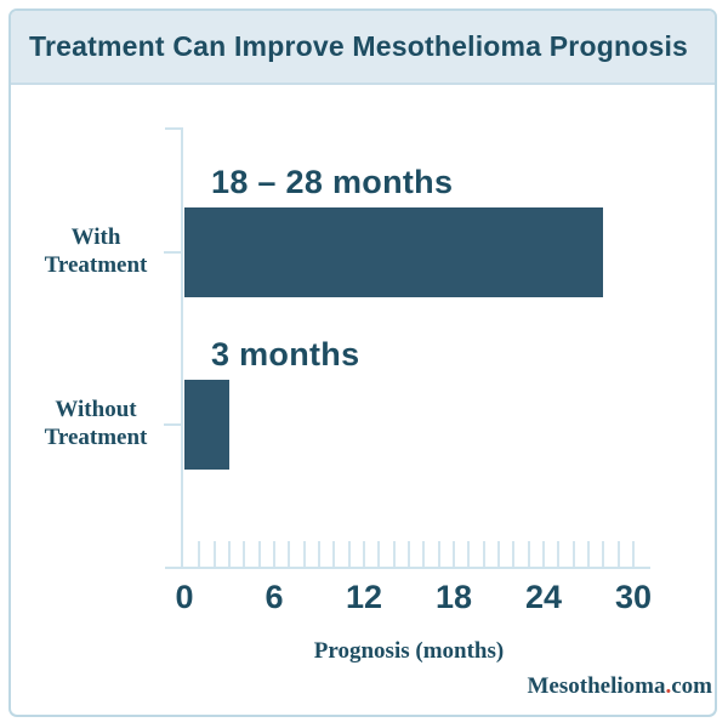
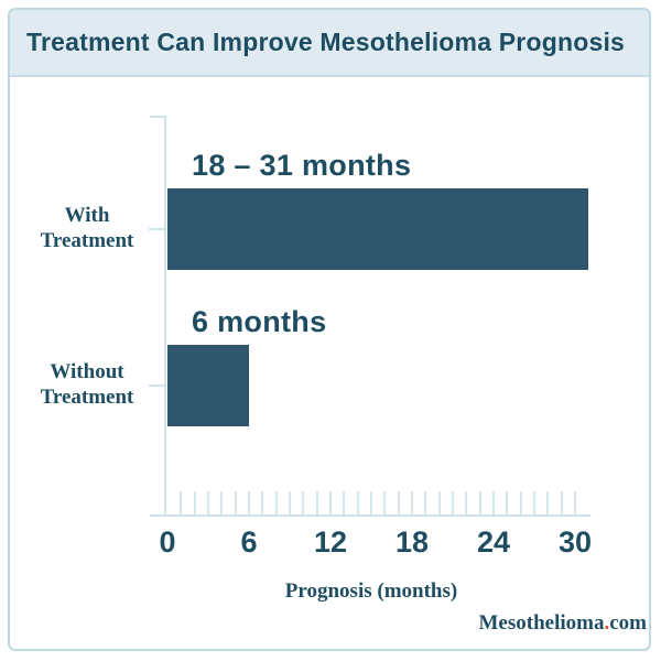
With Treatment: 28 -> 31
Without Treatment: 3 -> 6
